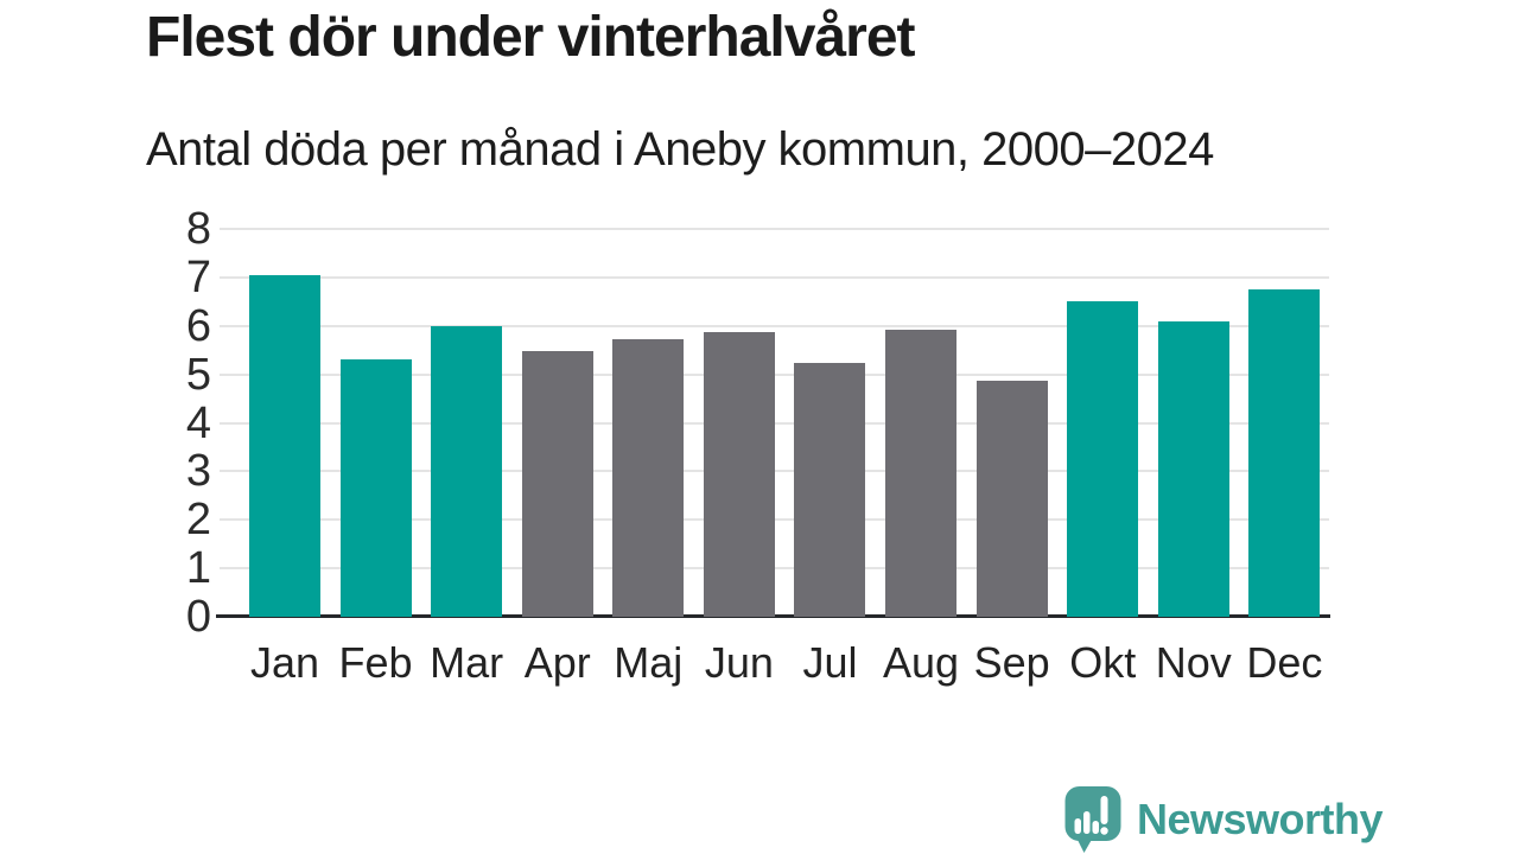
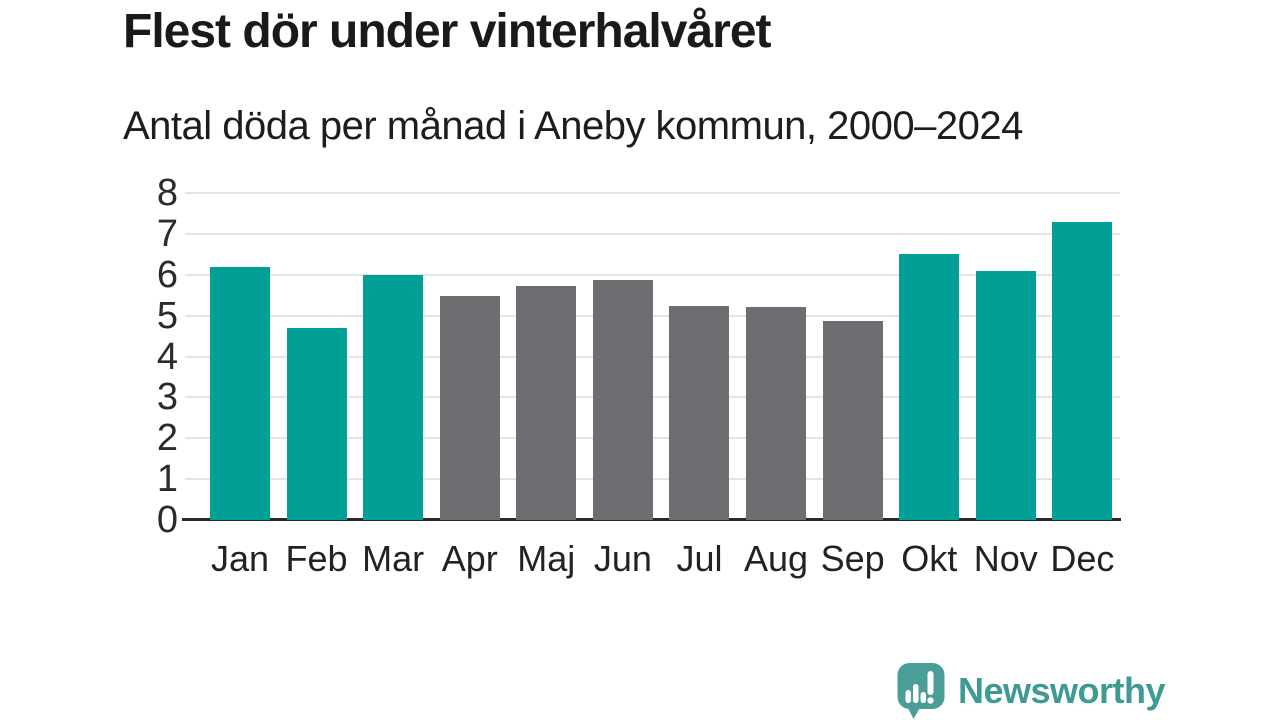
Jan: 7.0 -> 6.2
Feb: 5.3 -> 4.7
Aug: 5.9 -> 5.2
Dec: 6.8 -> 7.3
